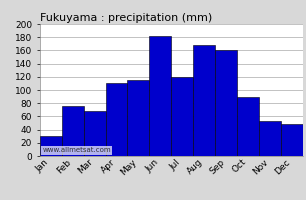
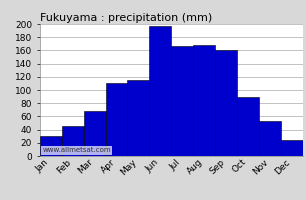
Feb: 76 -> 45
Jun: 182 -> 197
Jul: 120 -> 167
Dec: 48 -> 25
